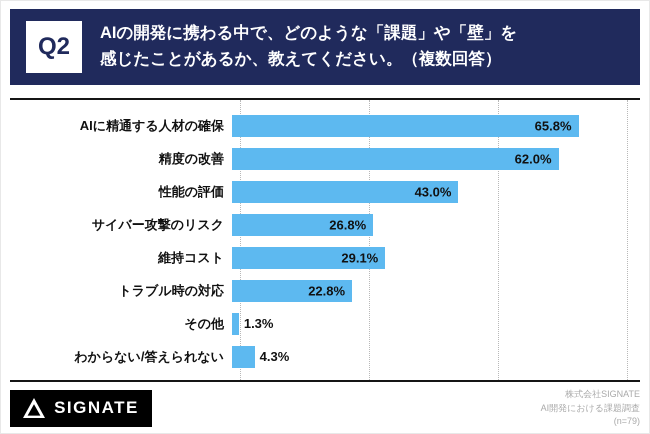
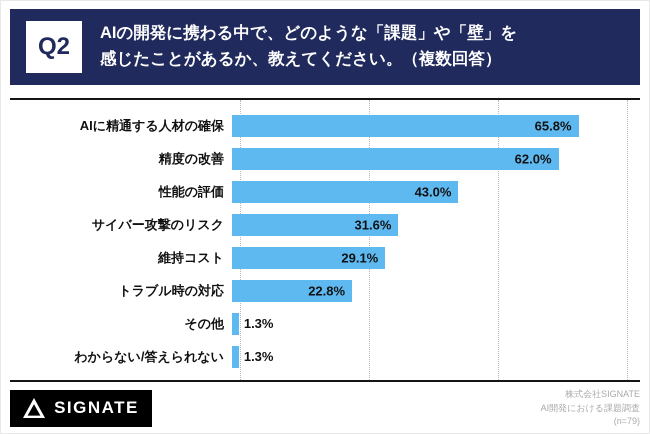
サイバー攻撃のリスク: 26.8% -> 31.6%
わからない/答えられない: 4.3% -> 1.3%
